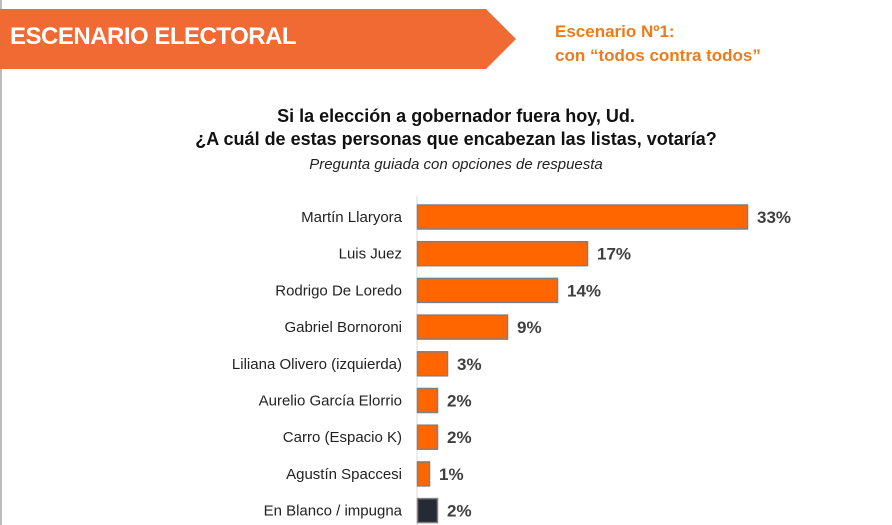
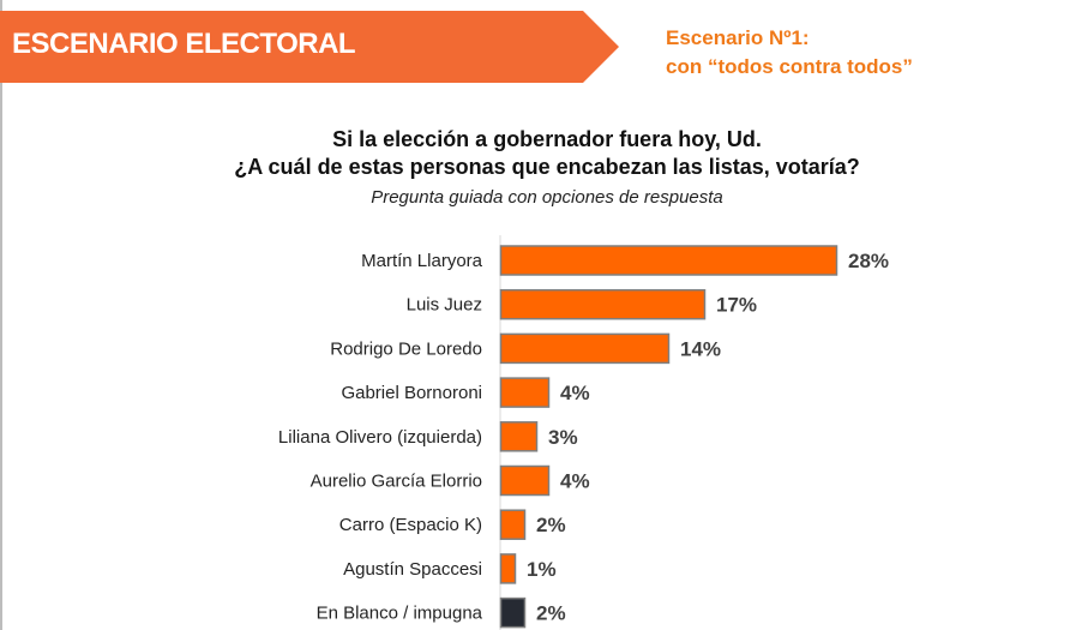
Martín Llaryora: 33% -> 28%
Gabriel Bornoroni: 9% -> 4%
Aurelio García Elorrio: 2% -> 4%
